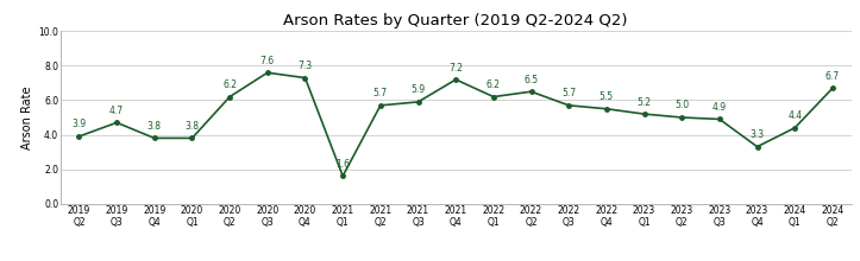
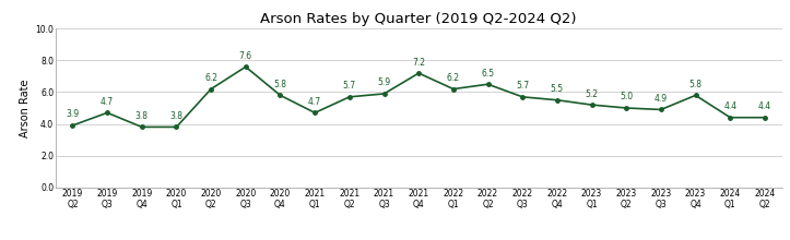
2020 Q4: 7.3 -> 5.8
2021 Q1: 1.6 -> 4.7
2023 Q4: 3.3 -> 5.8
2024 Q2: 6.7 -> 4.4
